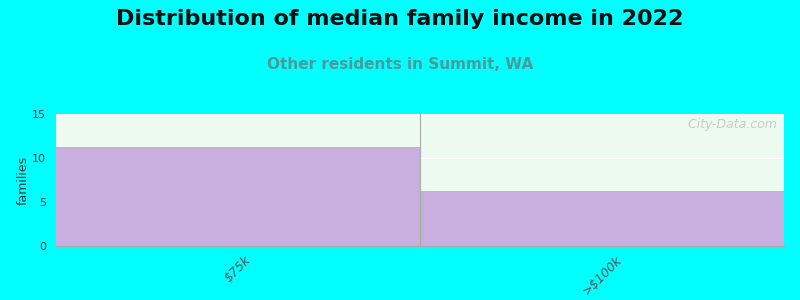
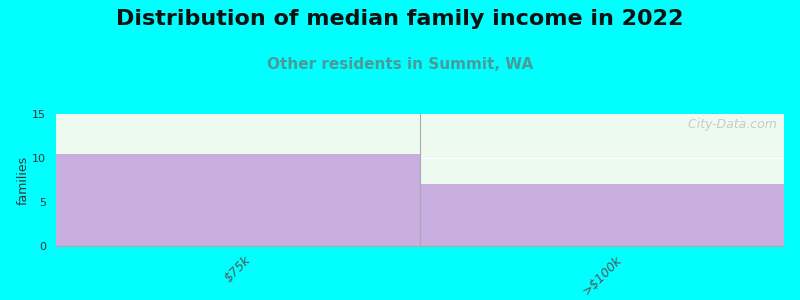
$75k: 11.2 -> 10.5
>$100k: 6.2 -> 7.0
